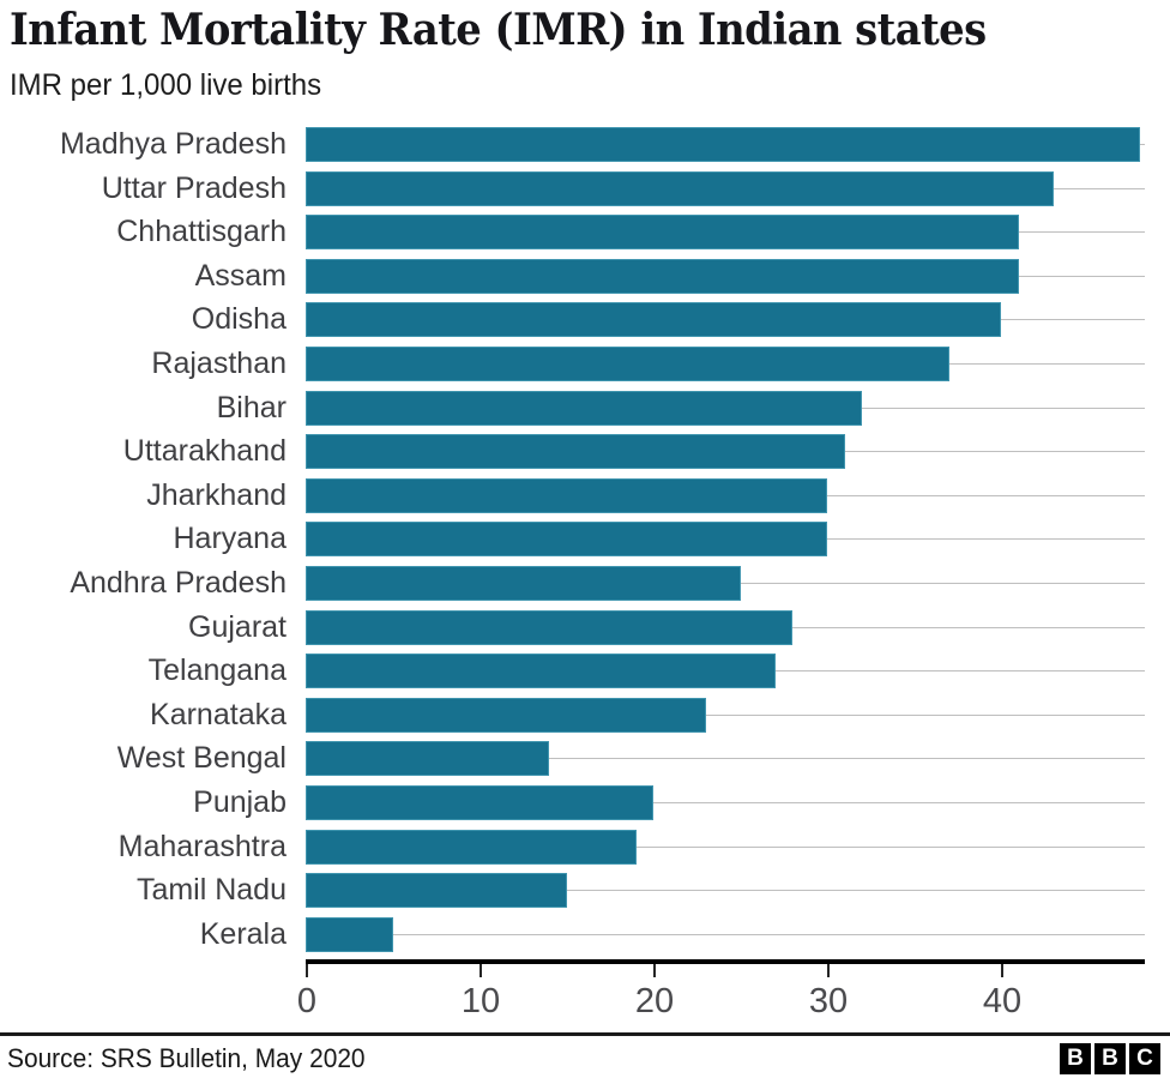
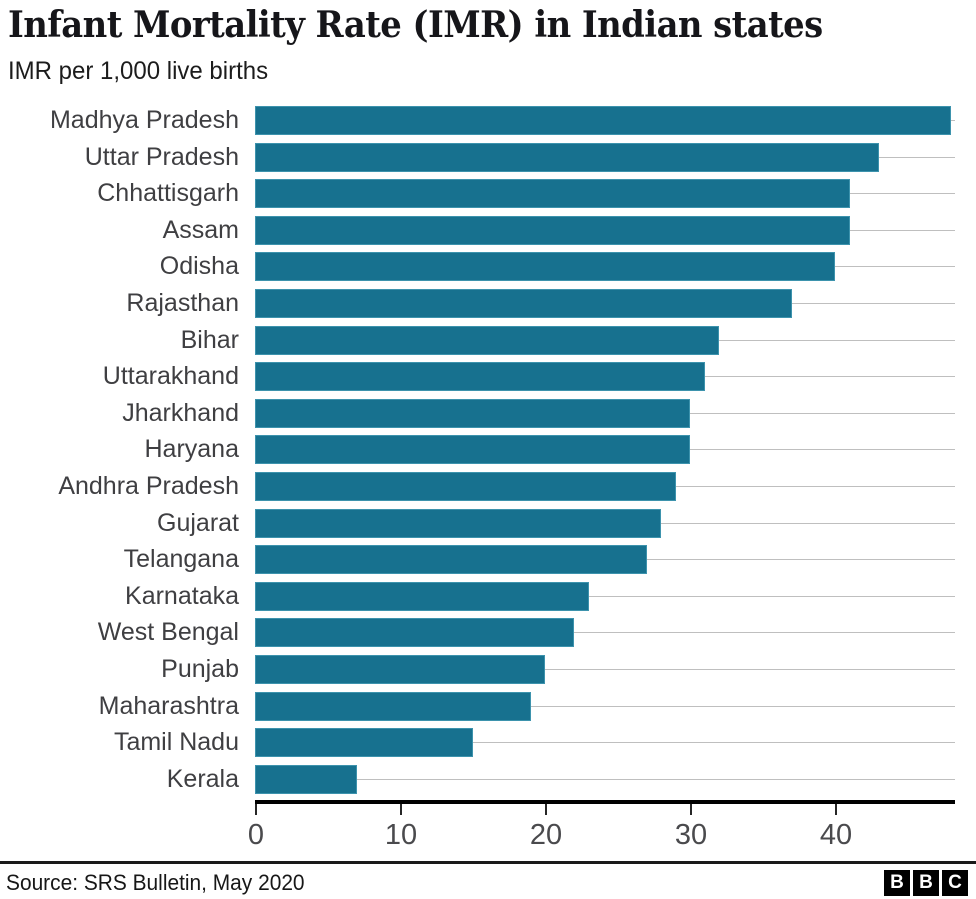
Andhra Pradesh: 25 -> 29
West Bengal: 14 -> 22
Kerala: 5 -> 7
